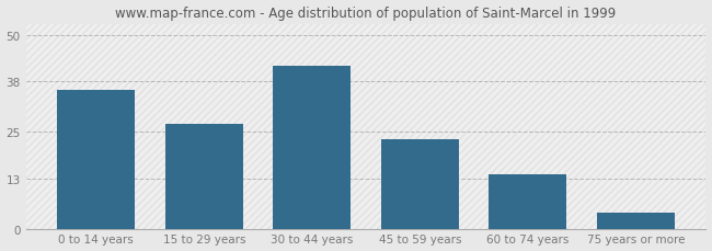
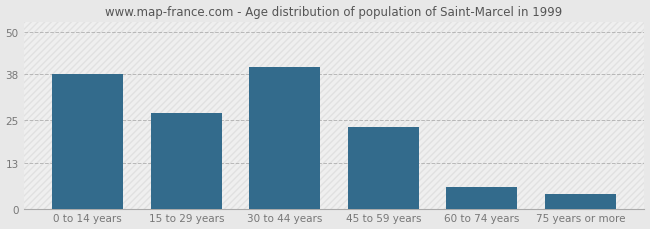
0 to 14 years: 36 -> 38
30 to 44 years: 42 -> 40
60 to 74 years: 14 -> 6
